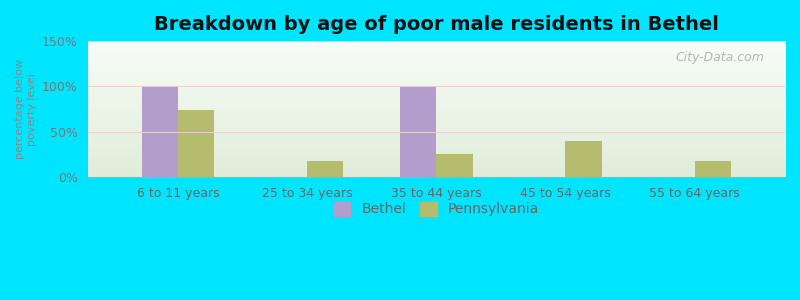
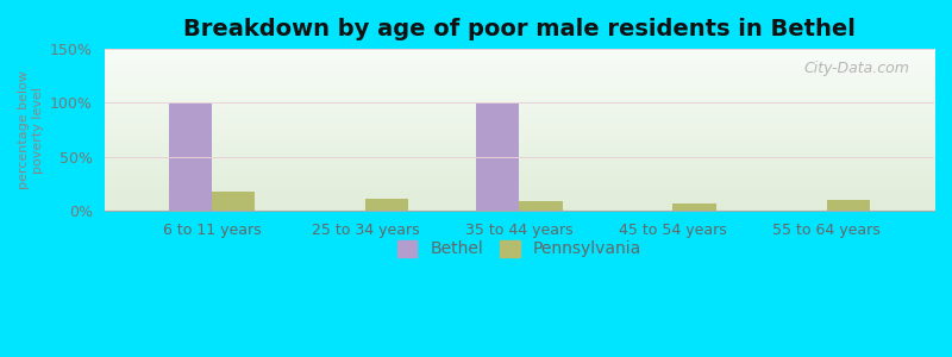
Pennsylvania/6 to 11 years: 74% -> 18%
Pennsylvania/25 to 34 years: 18% -> 11%
Pennsylvania/35 to 44 years: 26% -> 9%
Pennsylvania/45 to 54 years: 40% -> 7%
Pennsylvania/55 to 64 years: 18% -> 10%
